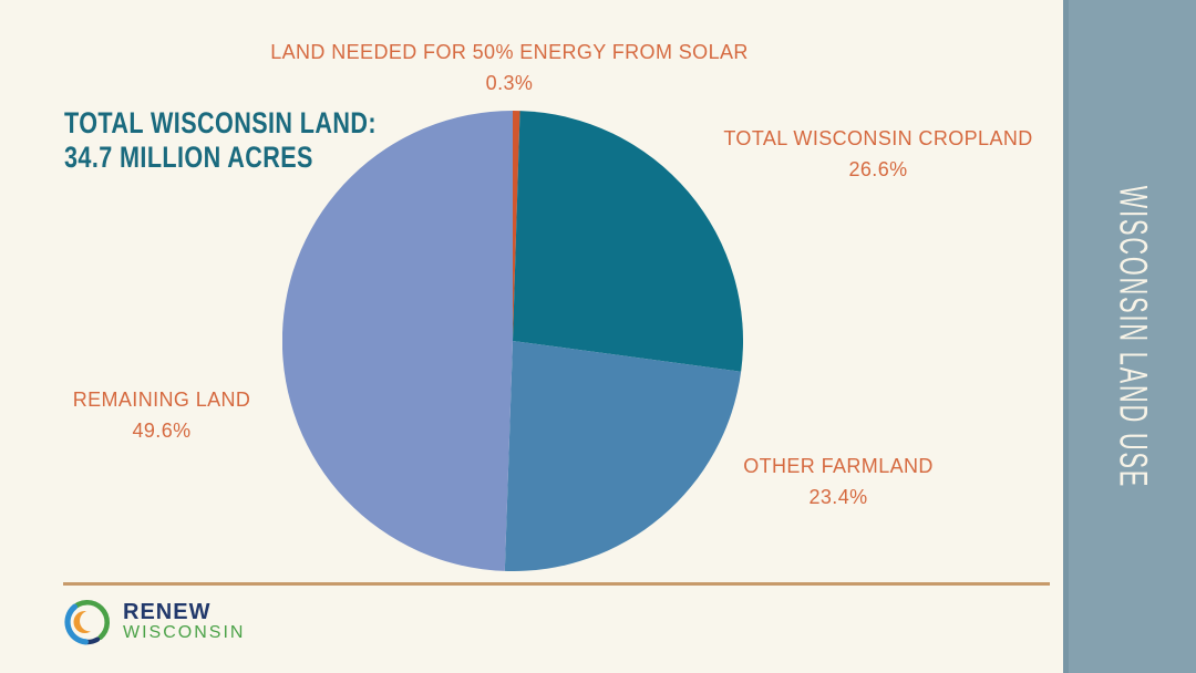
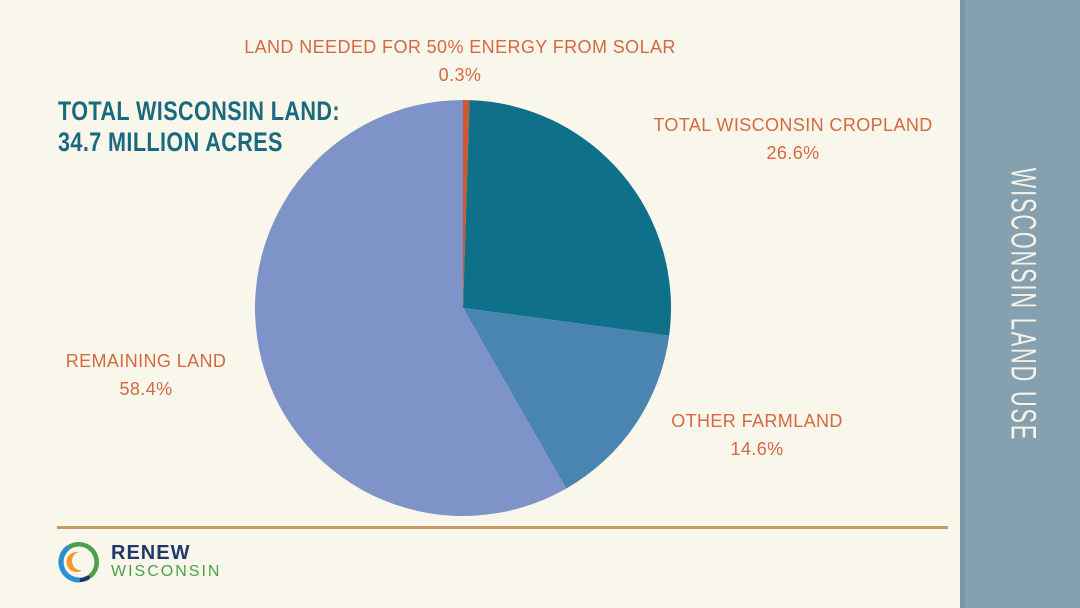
OTHER FARMLAND: 23.4% -> 14.6%
REMAINING LAND: 49.6% -> 58.4%
